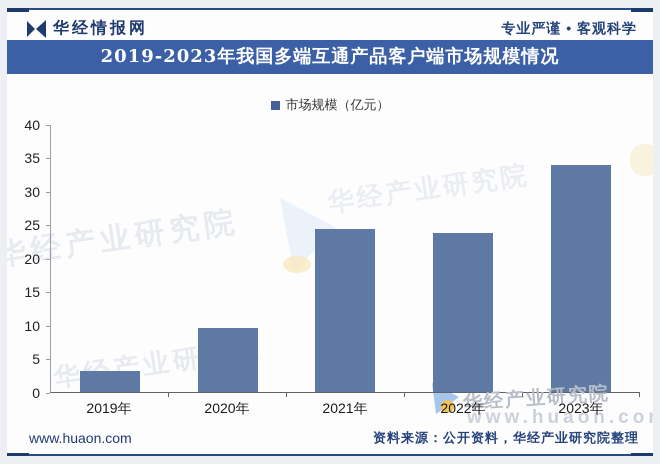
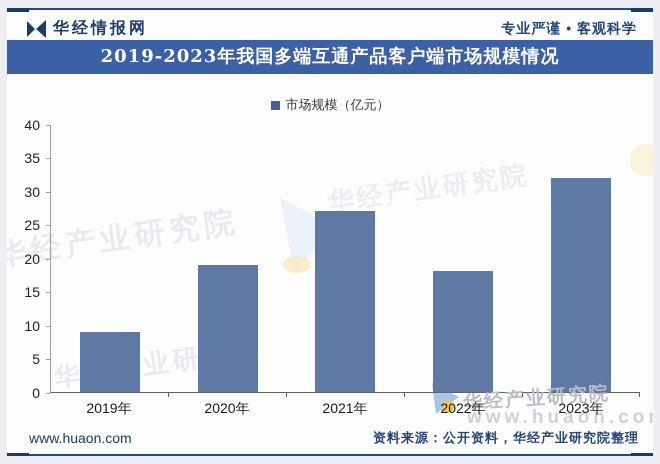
2019年: 3 -> 9
2020年: 10 -> 19
2021年: 24 -> 27
2022年: 24 -> 18
2023年: 34 -> 32
